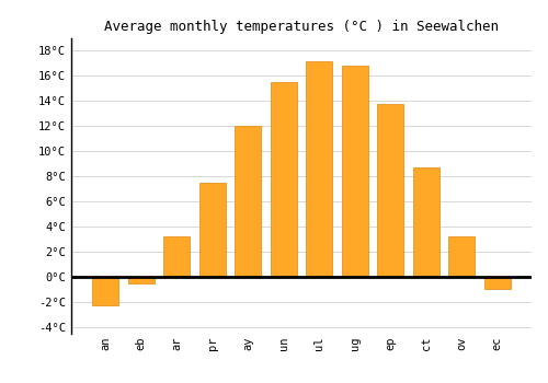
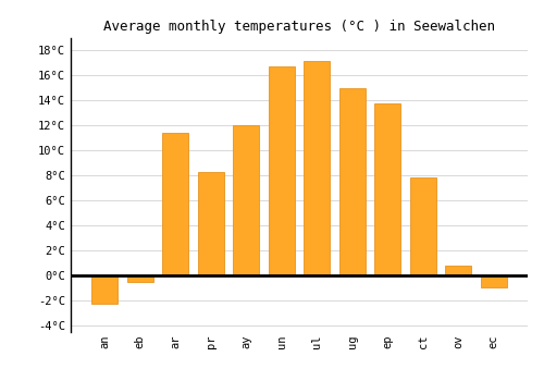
ar: 3.2°C -> 11.4°C
pr: 7.5°C -> 8.3°C
un: 15.5°C -> 16.7°C
ug: 16.8°C -> 15.0°C
ct: 8.7°C -> 7.8°C
ov: 3.2°C -> 0.8°C
